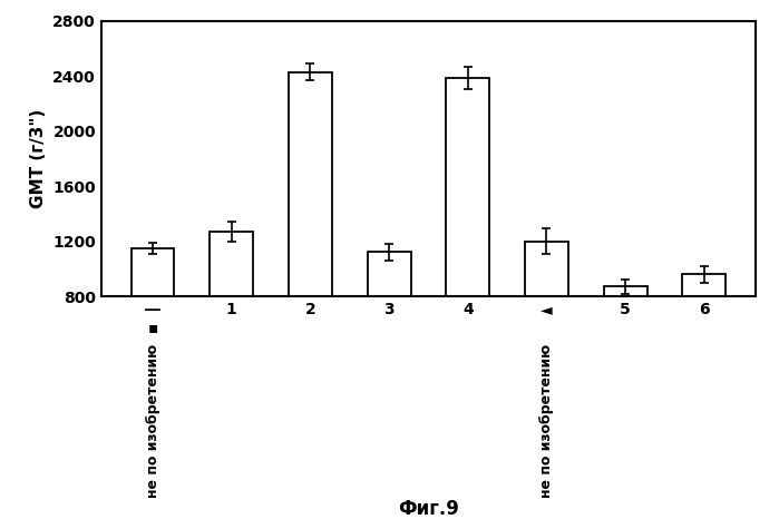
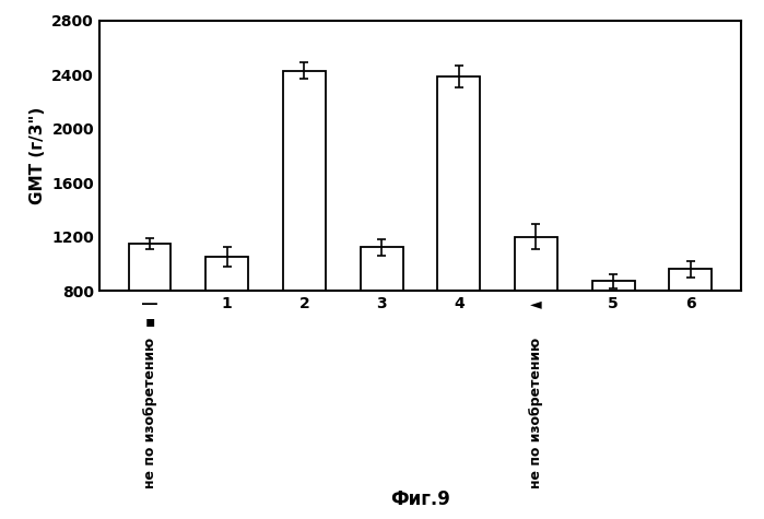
1: 1270 -> 1050
